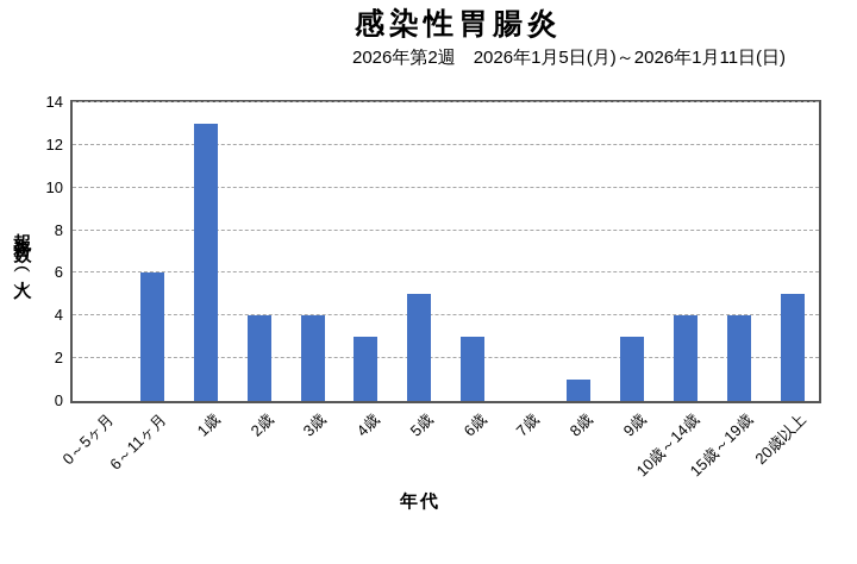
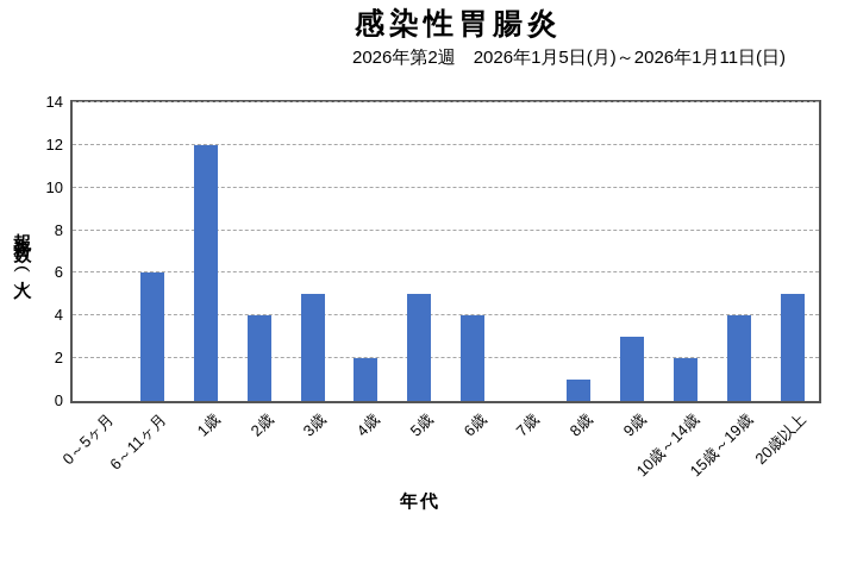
1歳: 13 -> 12
3歳: 4 -> 5
4歳: 3 -> 2
6歳: 3 -> 4
10歳～14歳: 4 -> 2
